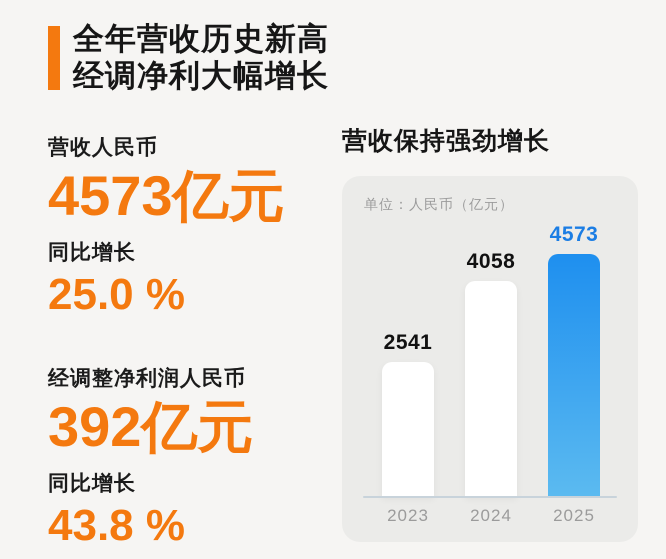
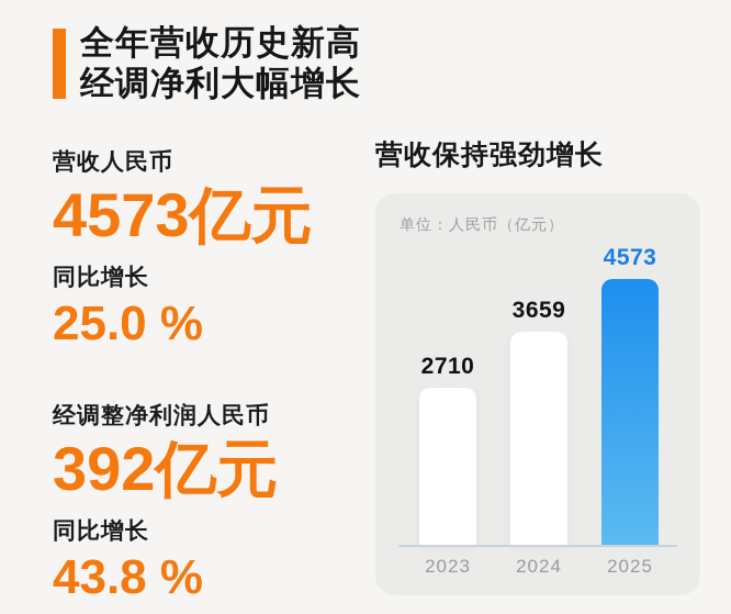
2023: 2541 -> 2710
2024: 4058 -> 3659
